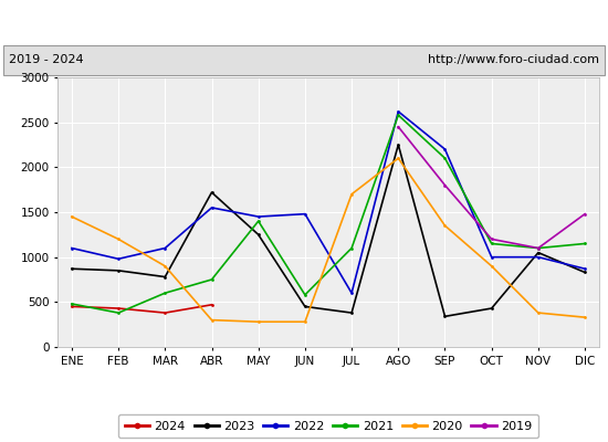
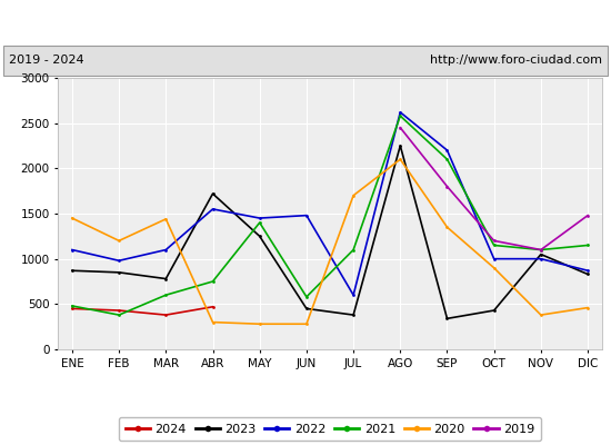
2020/MAR: 900 -> 1440
2020/DIC: 330 -> 460
